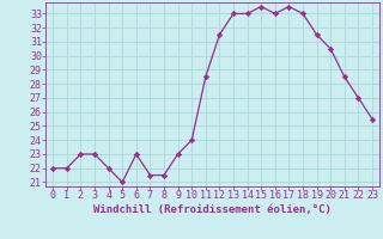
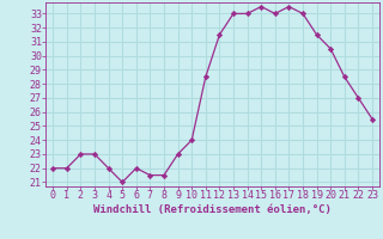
6: 23.0 -> 22.0
